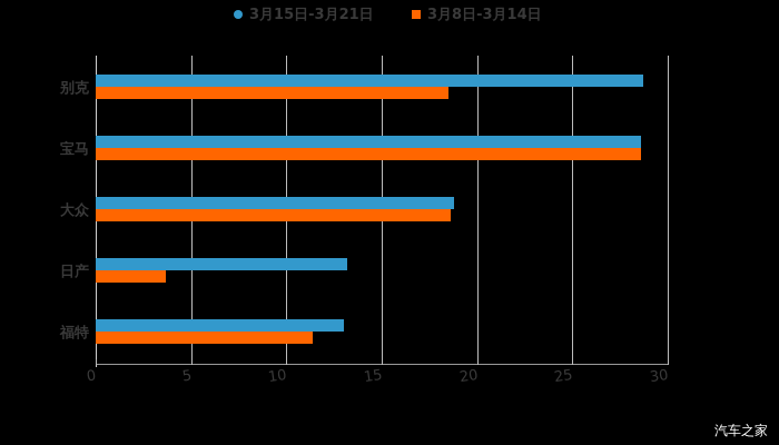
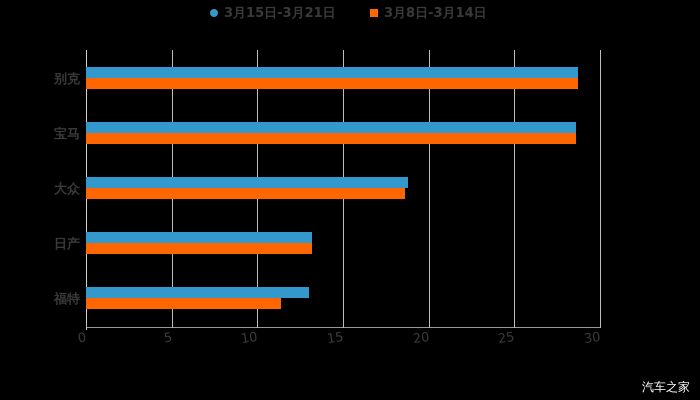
3月8日-3月14日/别克: 18.5 -> 28.7
3月8日-3月14日/日产: 3.7 -> 13.2
